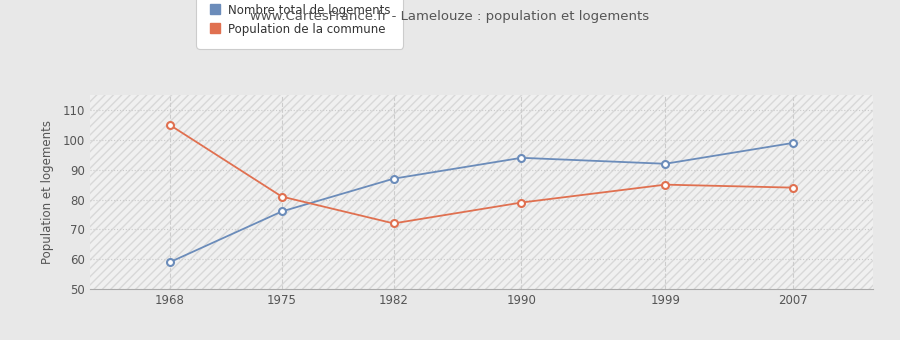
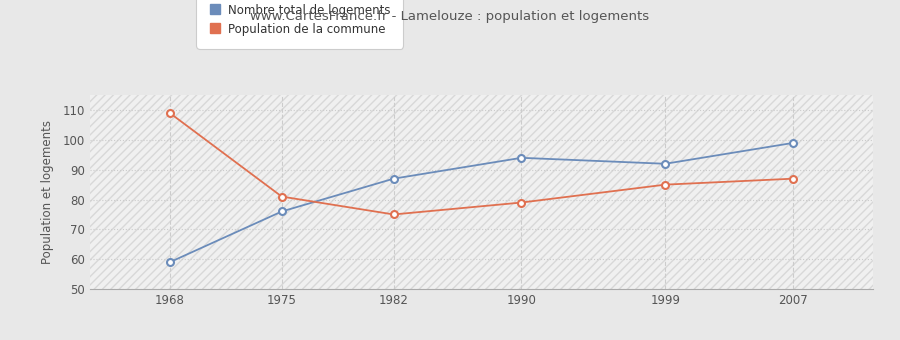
Population de la commune/1968: 105 -> 109
Population de la commune/1982: 72 -> 75
Population de la commune/2007: 84 -> 87
